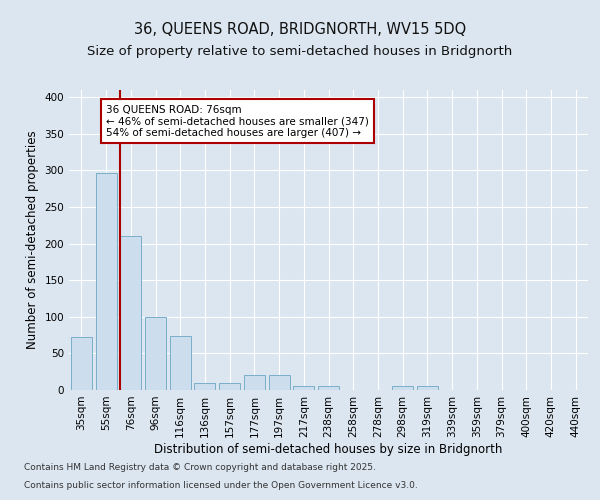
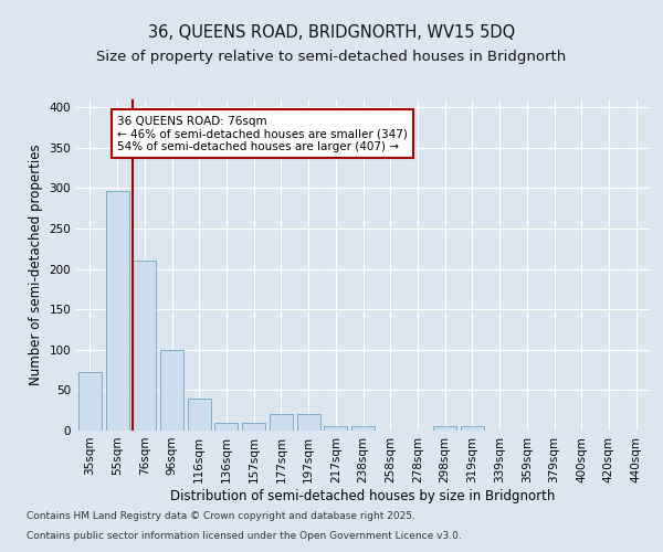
116sqm: 74 -> 40
